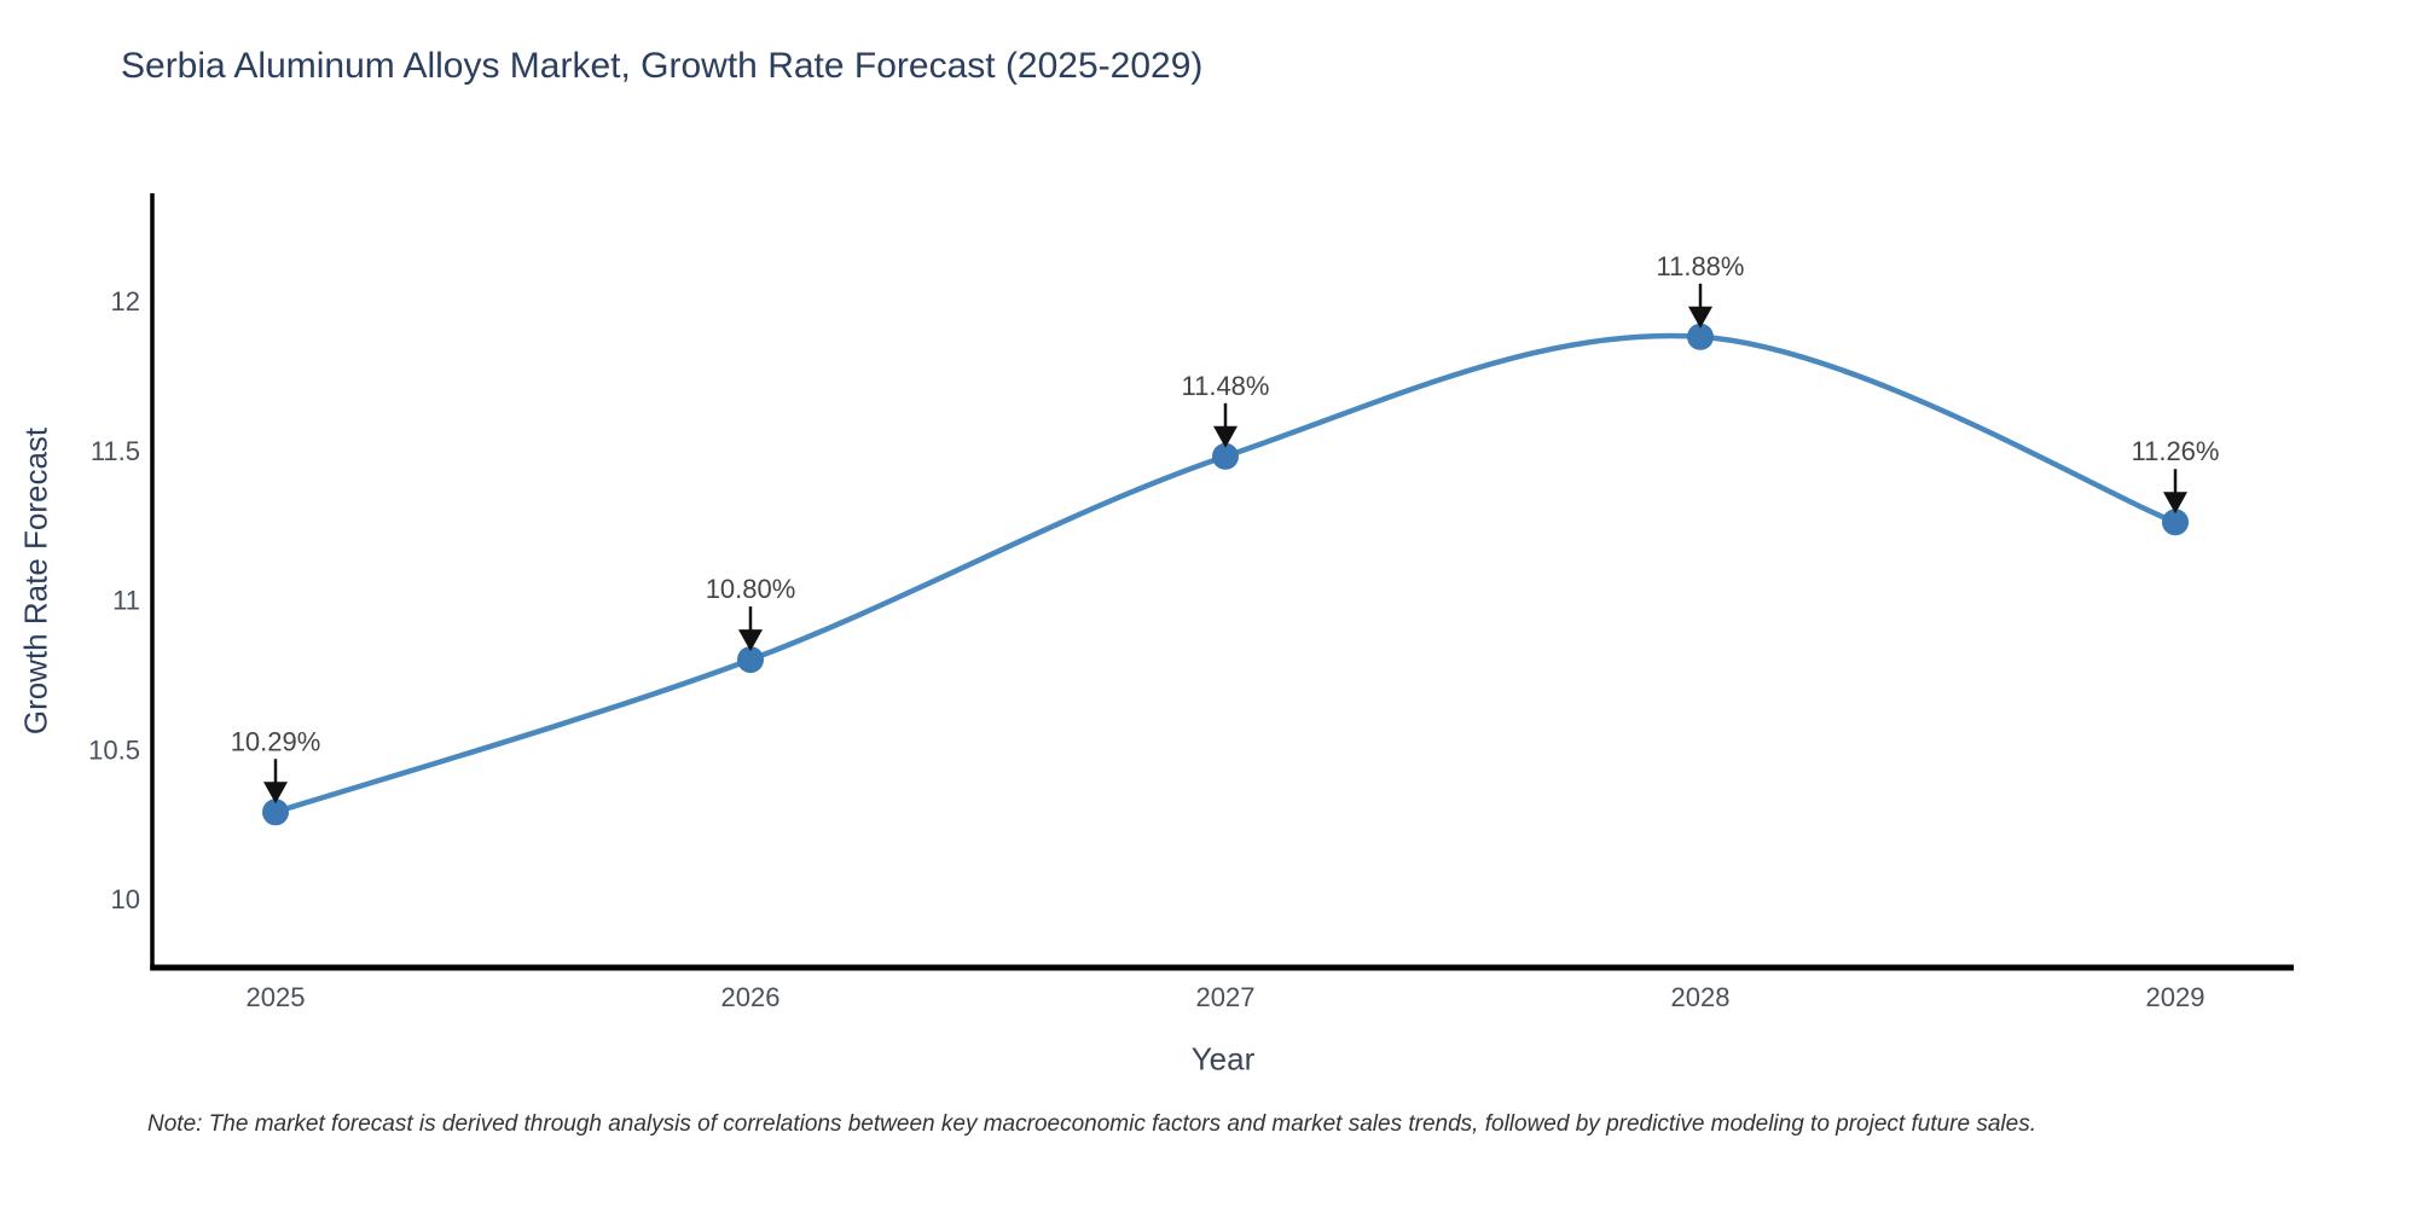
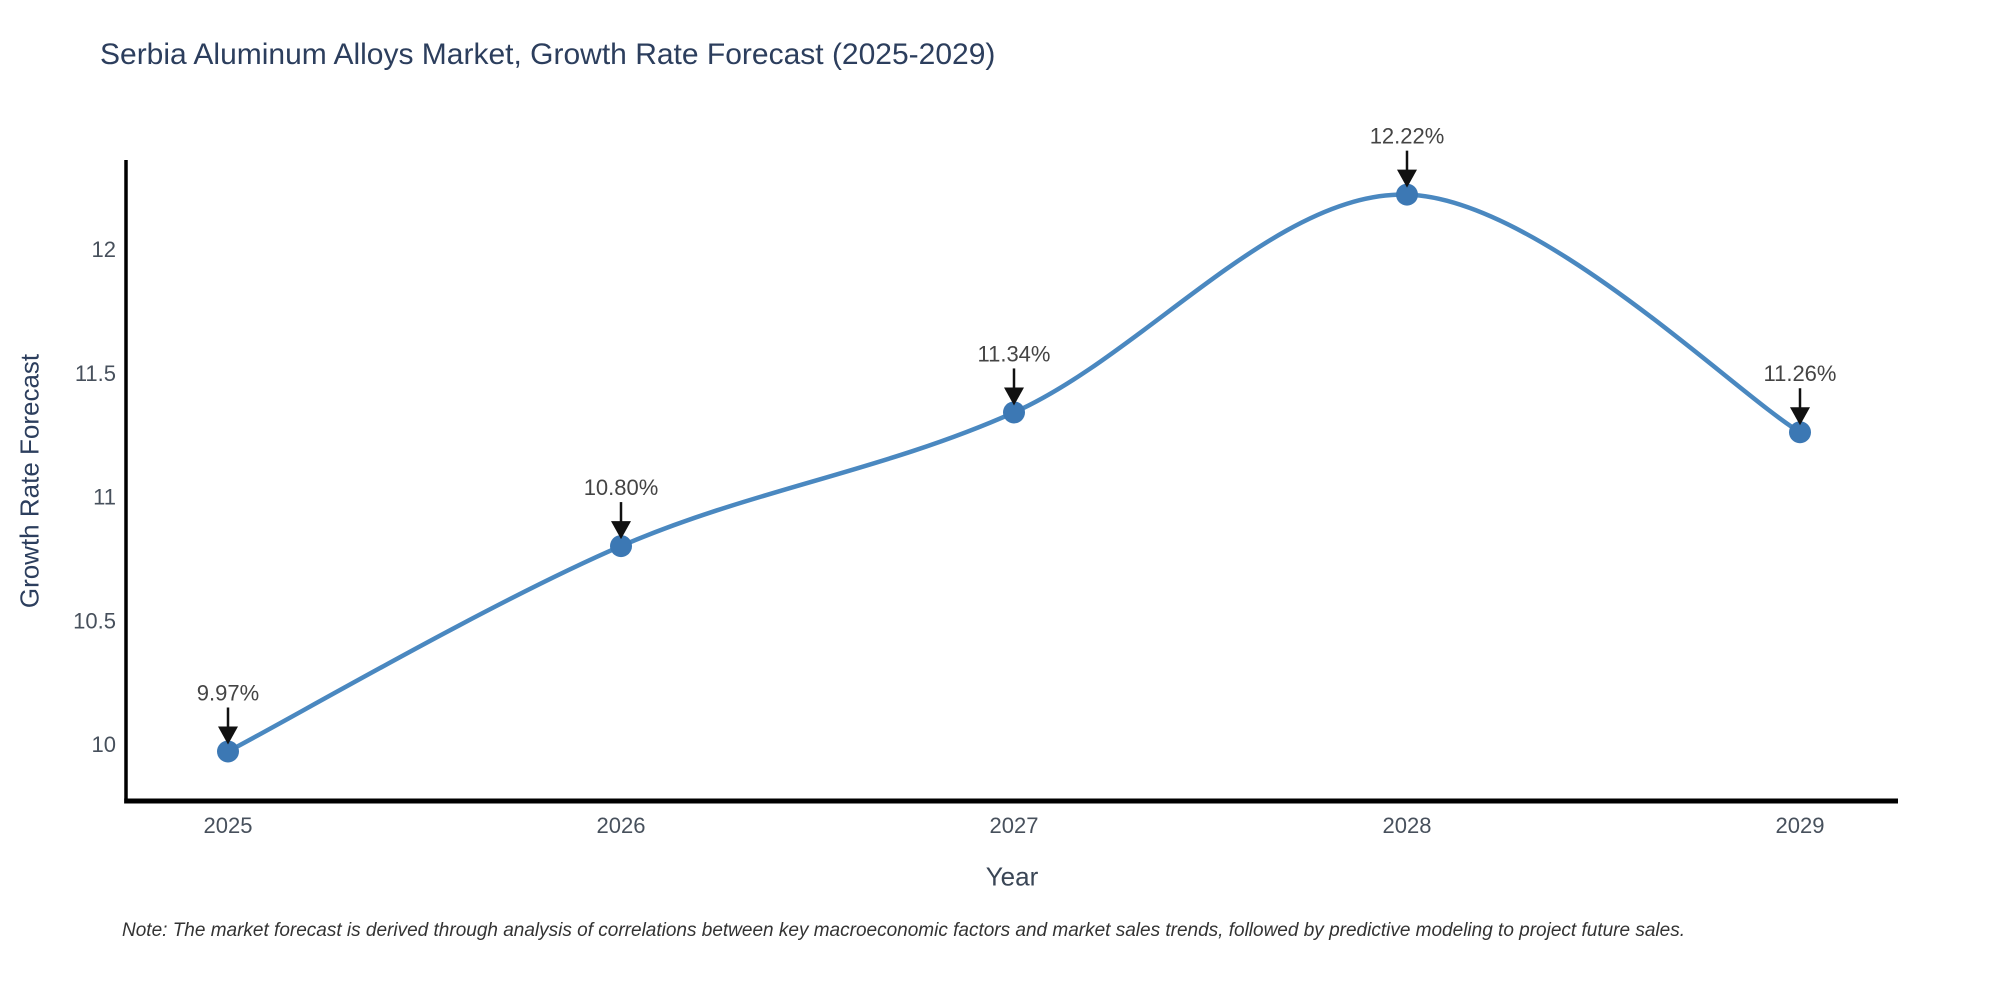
2025: 10.29% -> 9.97%
2027: 11.48% -> 11.34%
2028: 11.88% -> 12.22%
